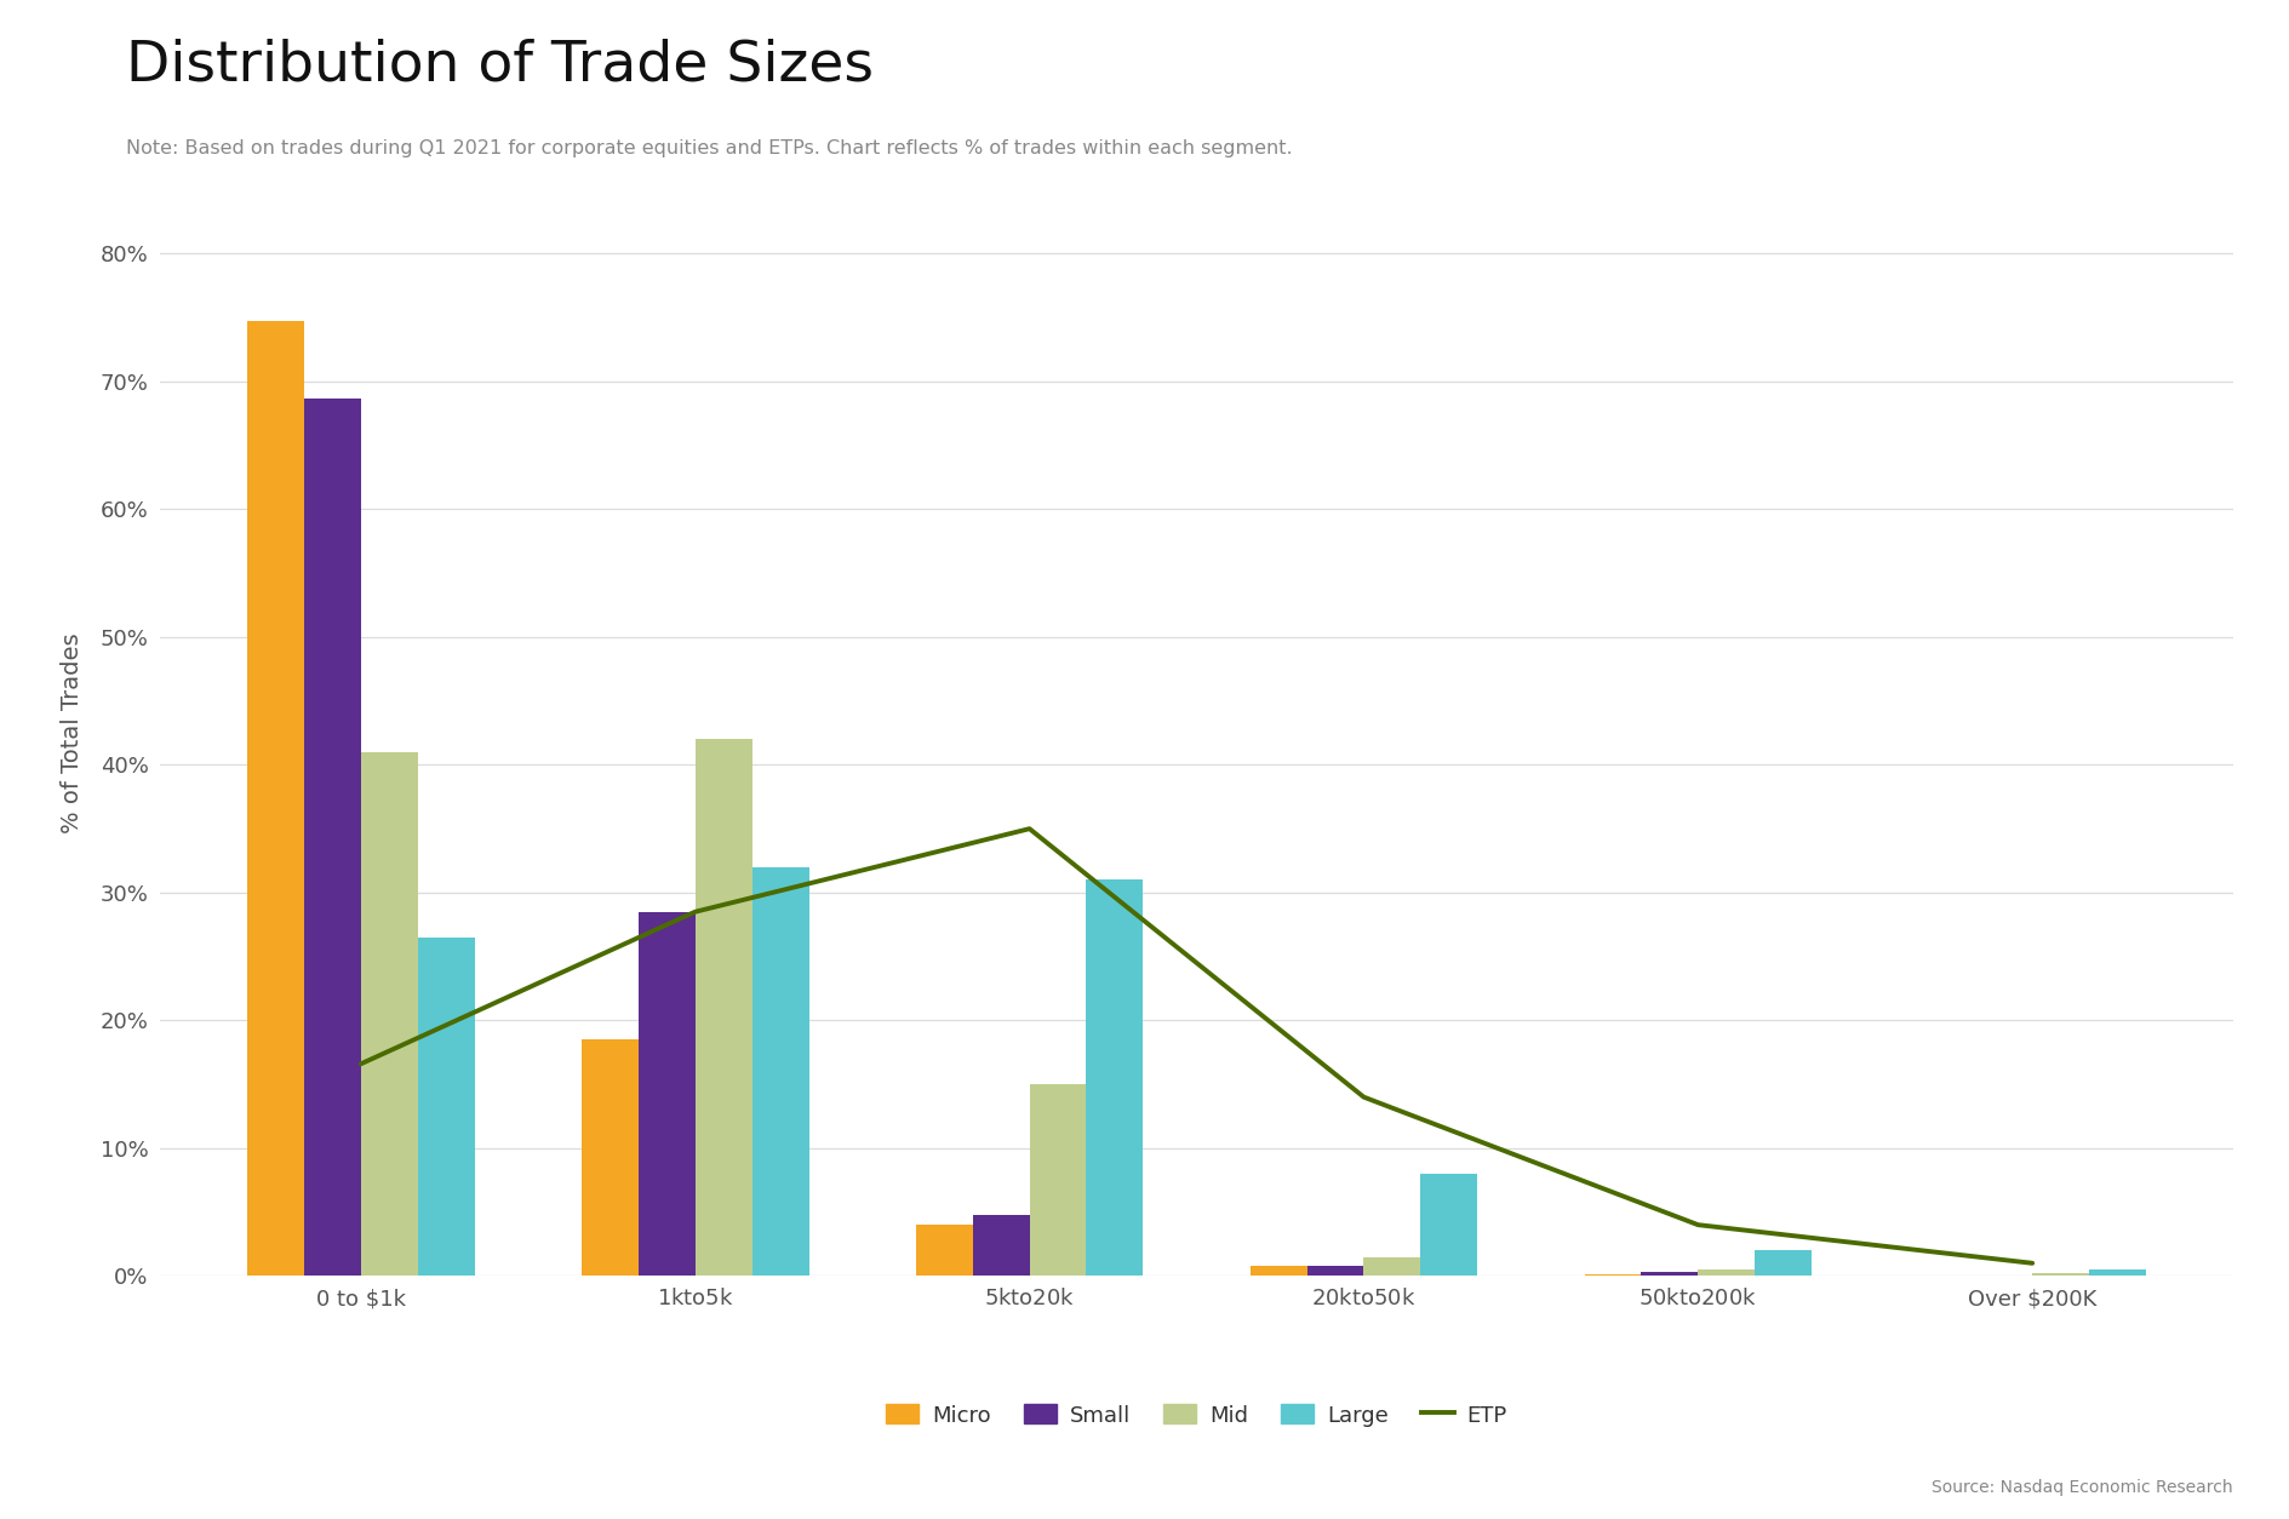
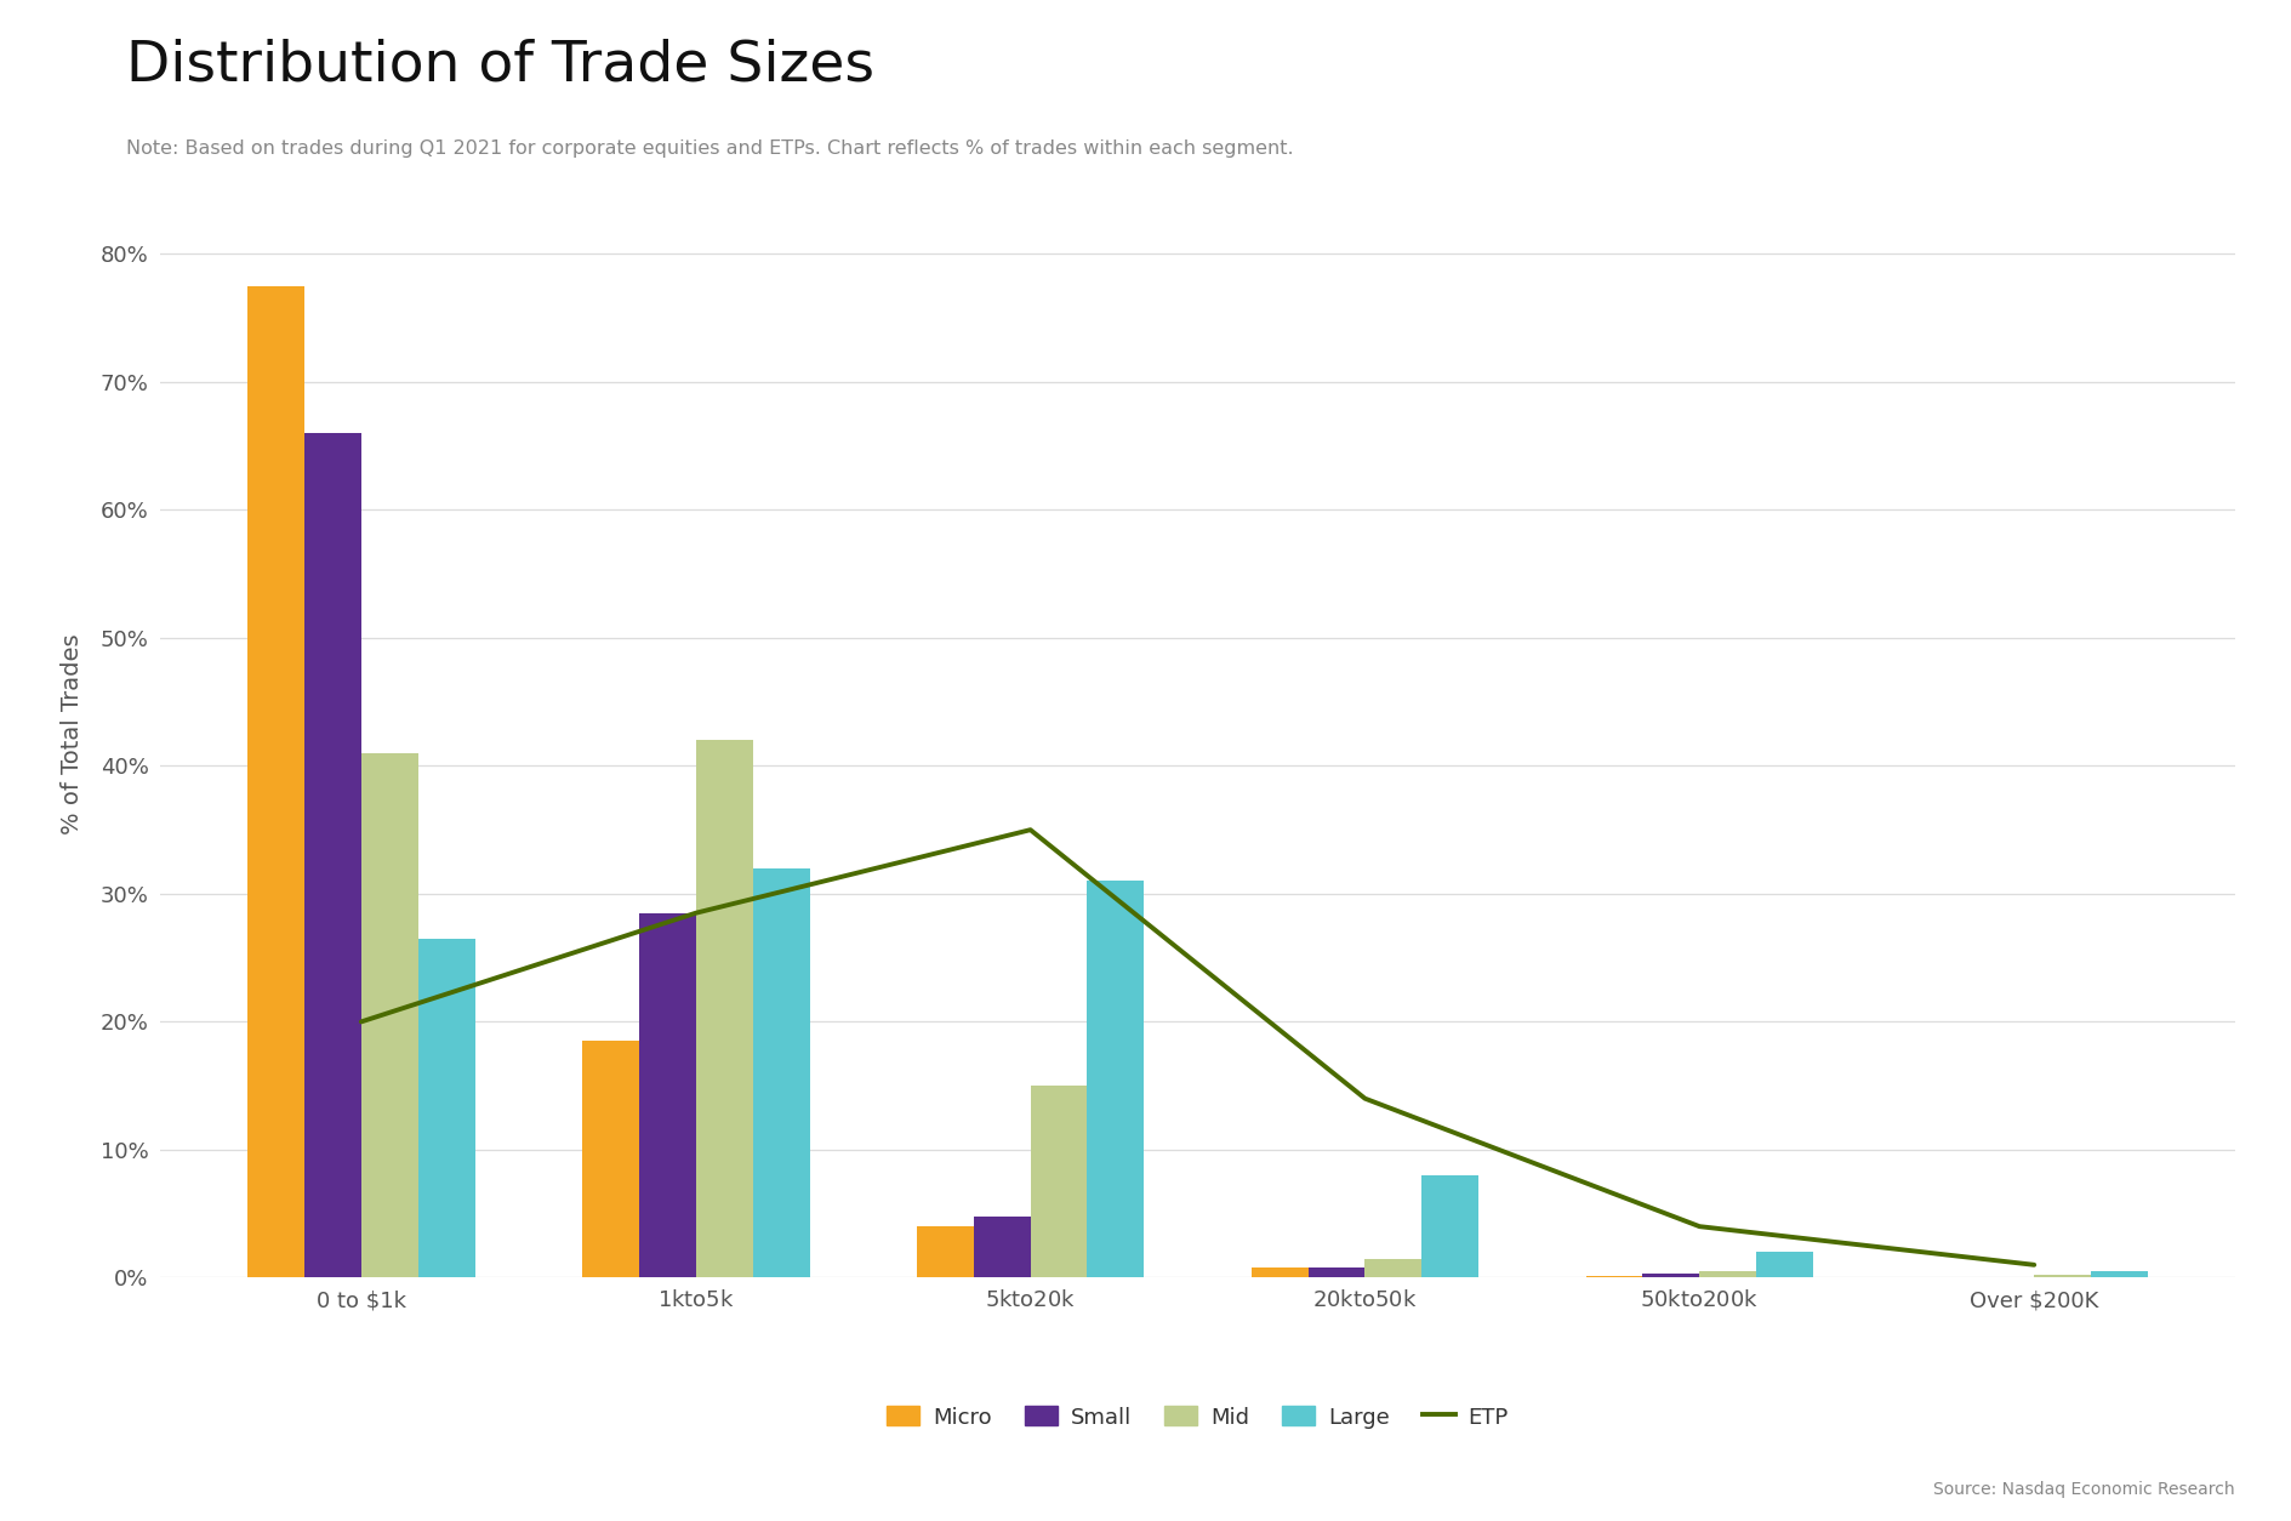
Micro/0 to $1k: 74.7% -> 77.5%
Small/0 to $1k: 68.7% -> 66.0%
ETP/0 to $1k: 16.6% -> 20.0%
